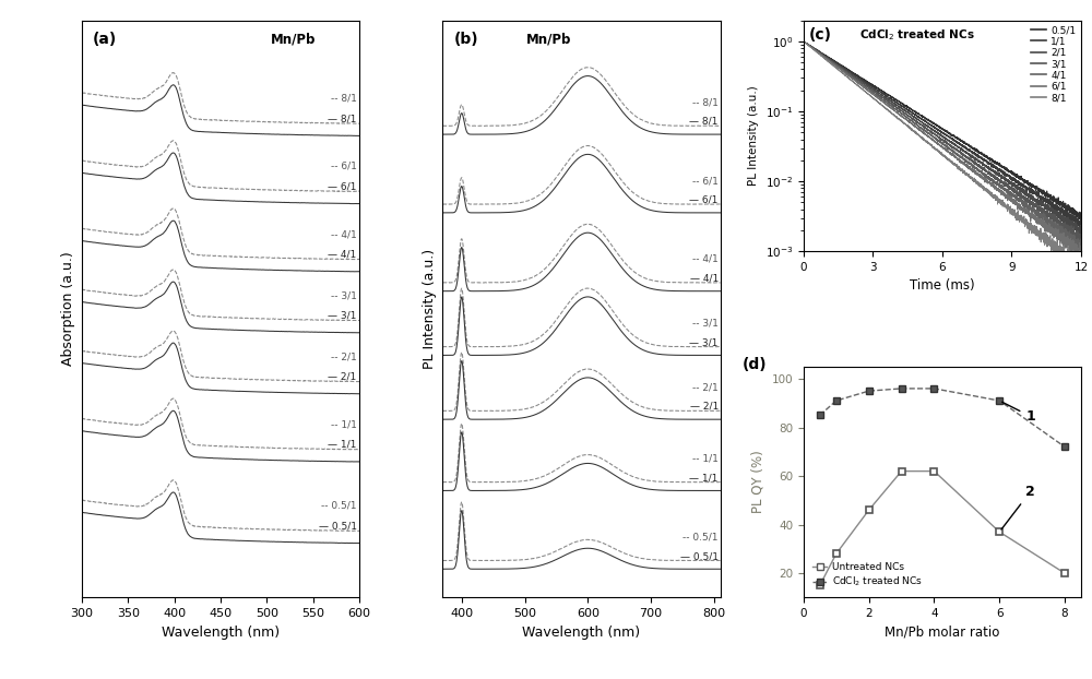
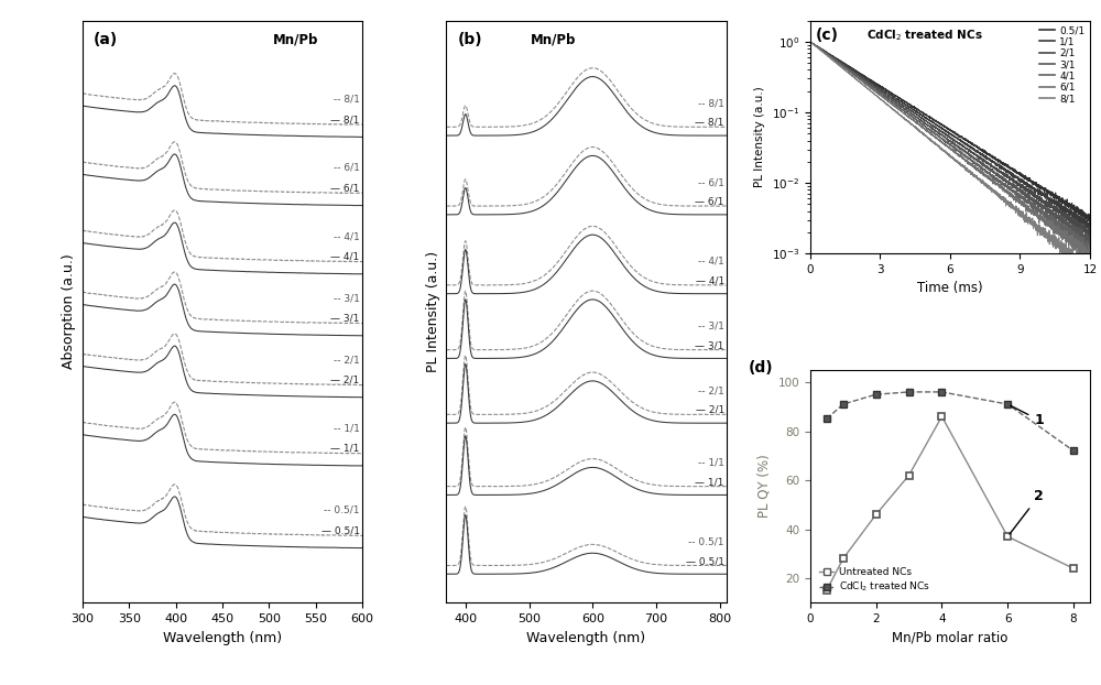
Untreated NCs/4: 62 -> 86
Untreated NCs/8: 20 -> 24
